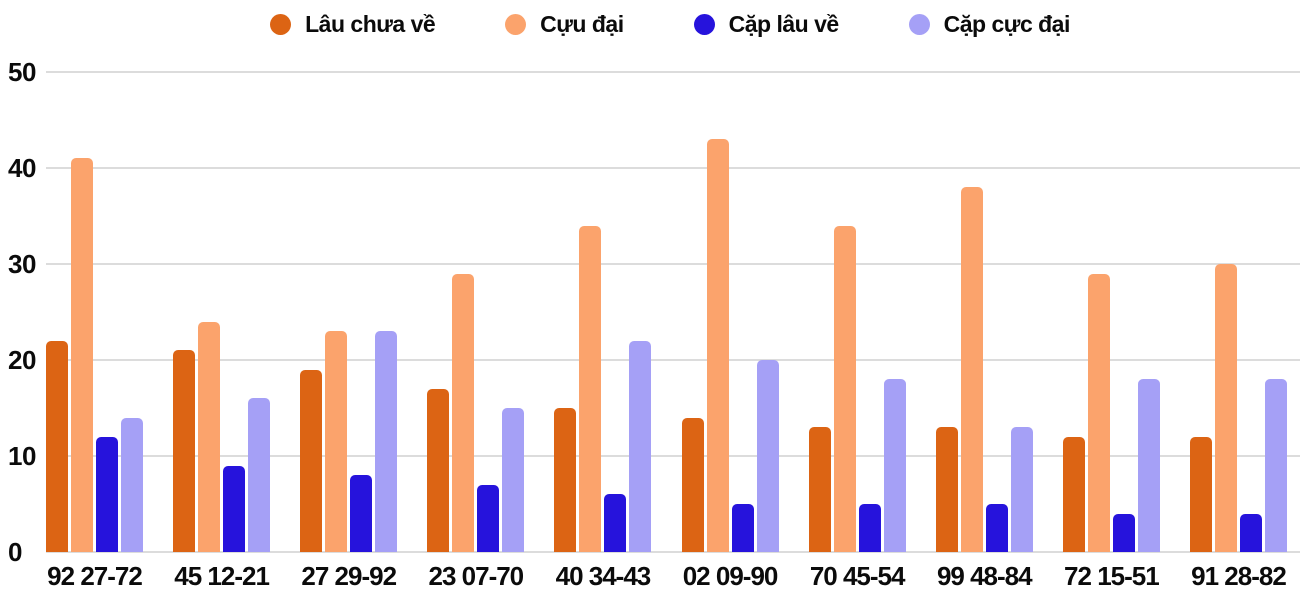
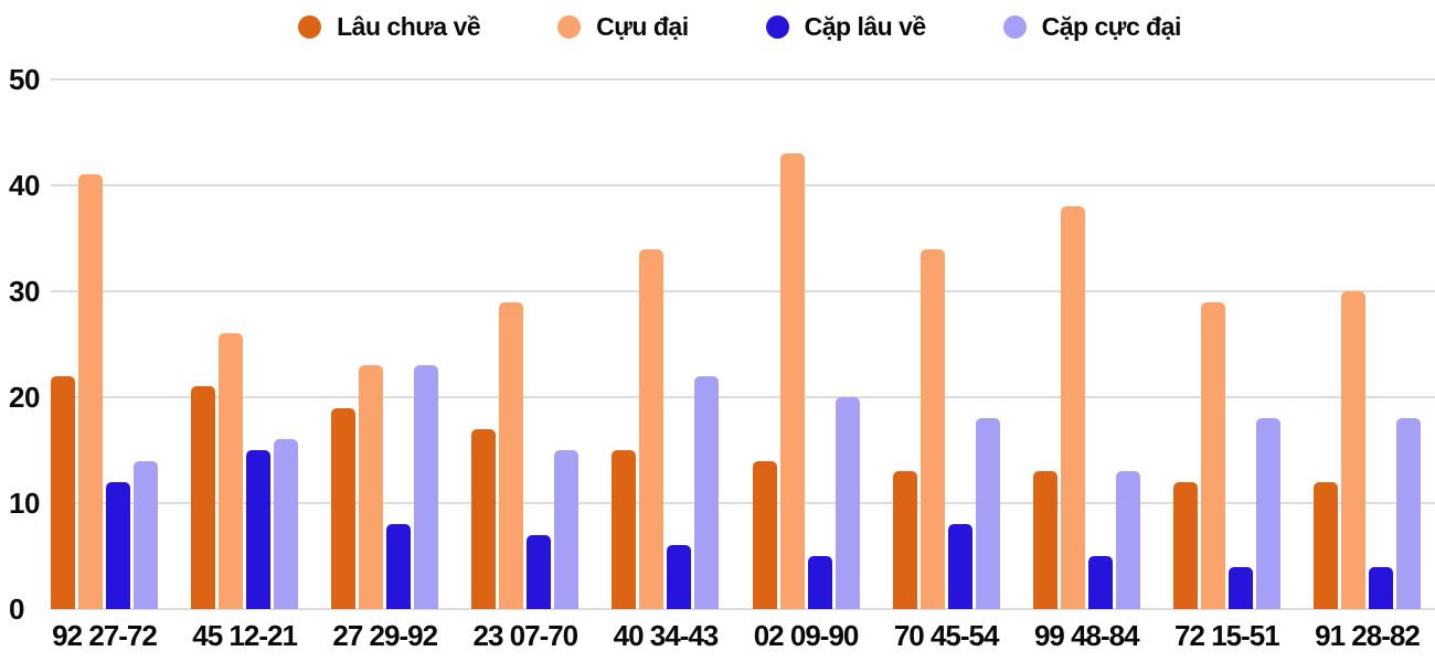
Cựu đại/45 12-21: 24 -> 26
Cặp lâu về/45 12-21: 9 -> 15
Cặp lâu về/70 45-54: 5 -> 8
